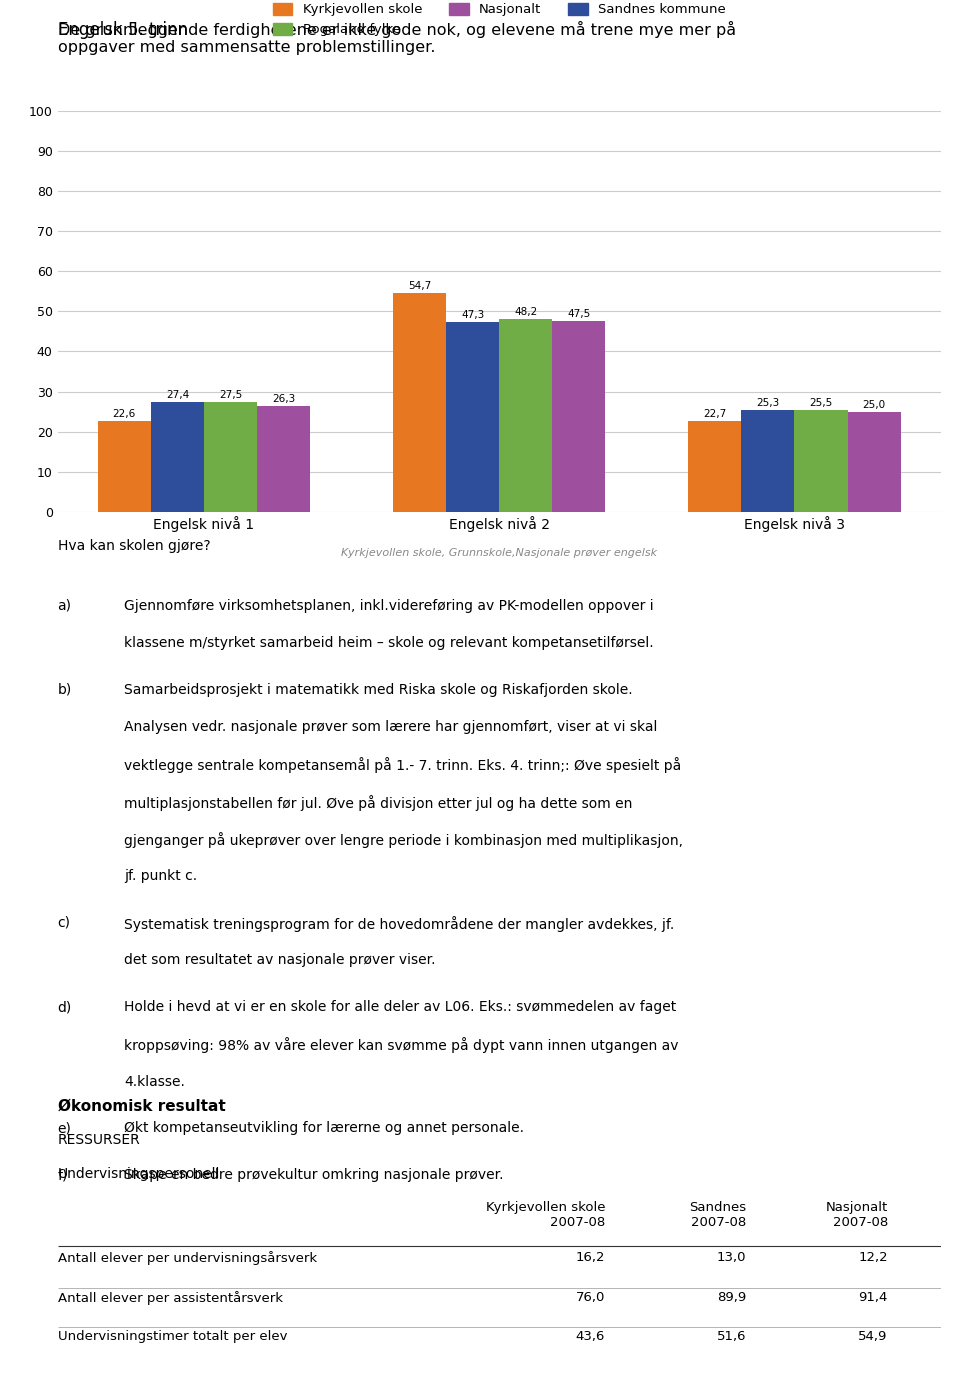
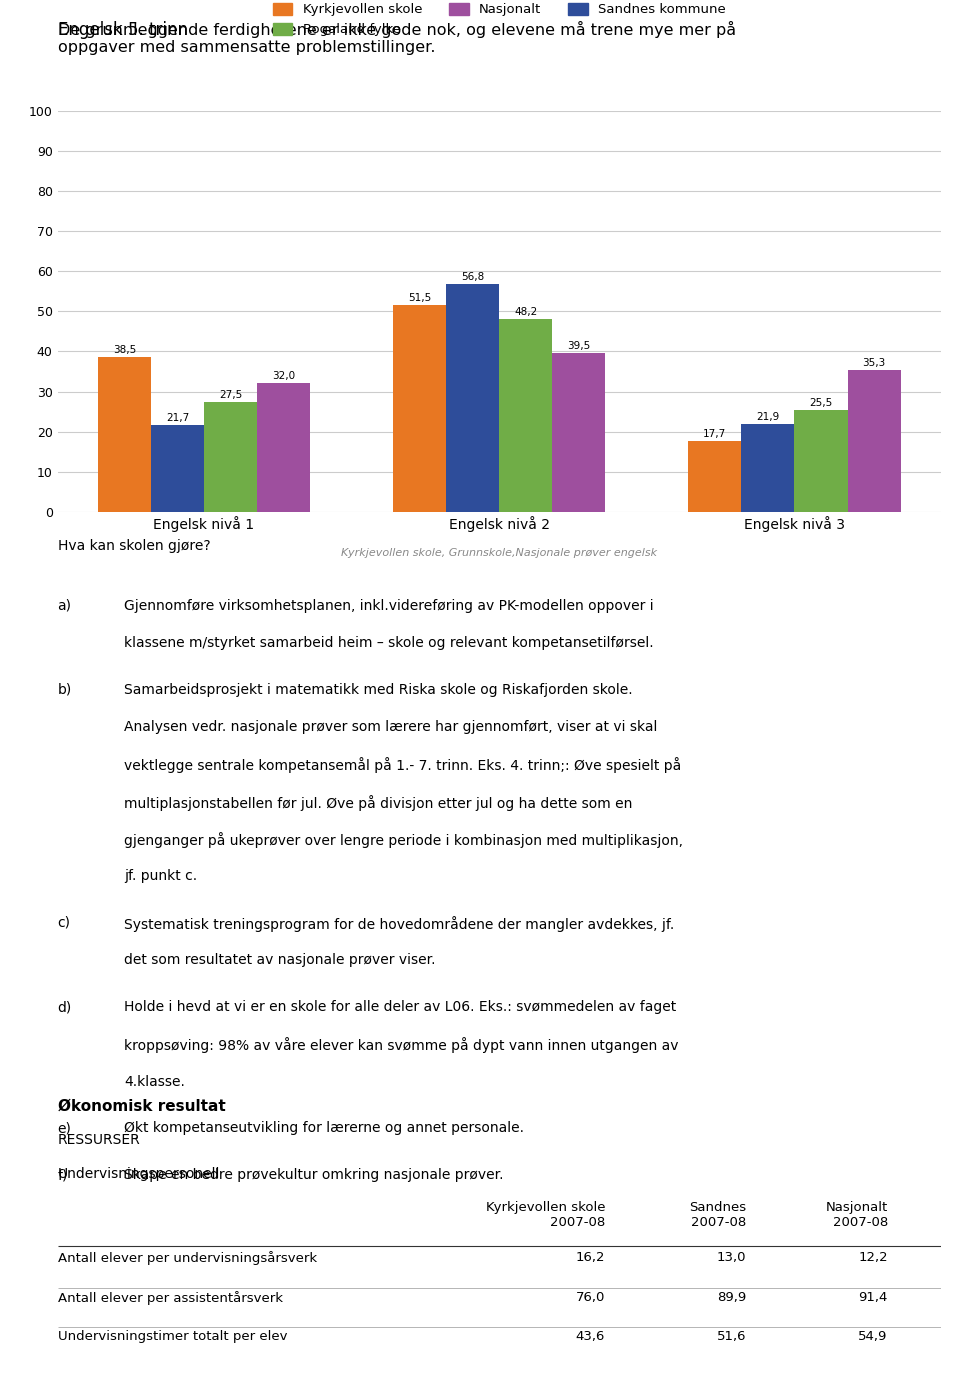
Kyrkjevollen skole/Engelsk nivå 1: 22,6 -> 38,5
Sandnes kommune/Engelsk nivå 1: 27,4 -> 21,7
Nasjonalt/Engelsk nivå 1: 26,3 -> 32,0
Kyrkjevollen skole/Engelsk nivå 2: 54,7 -> 51,5
Sandnes kommune/Engelsk nivå 2: 47,3 -> 56,8
Nasjonalt/Engelsk nivå 2: 47,5 -> 39,5
Kyrkjevollen skole/Engelsk nivå 3: 22,7 -> 17,7
Sandnes kommune/Engelsk nivå 3: 25,3 -> 21,9
Nasjonalt/Engelsk nivå 3: 25,0 -> 35,3
